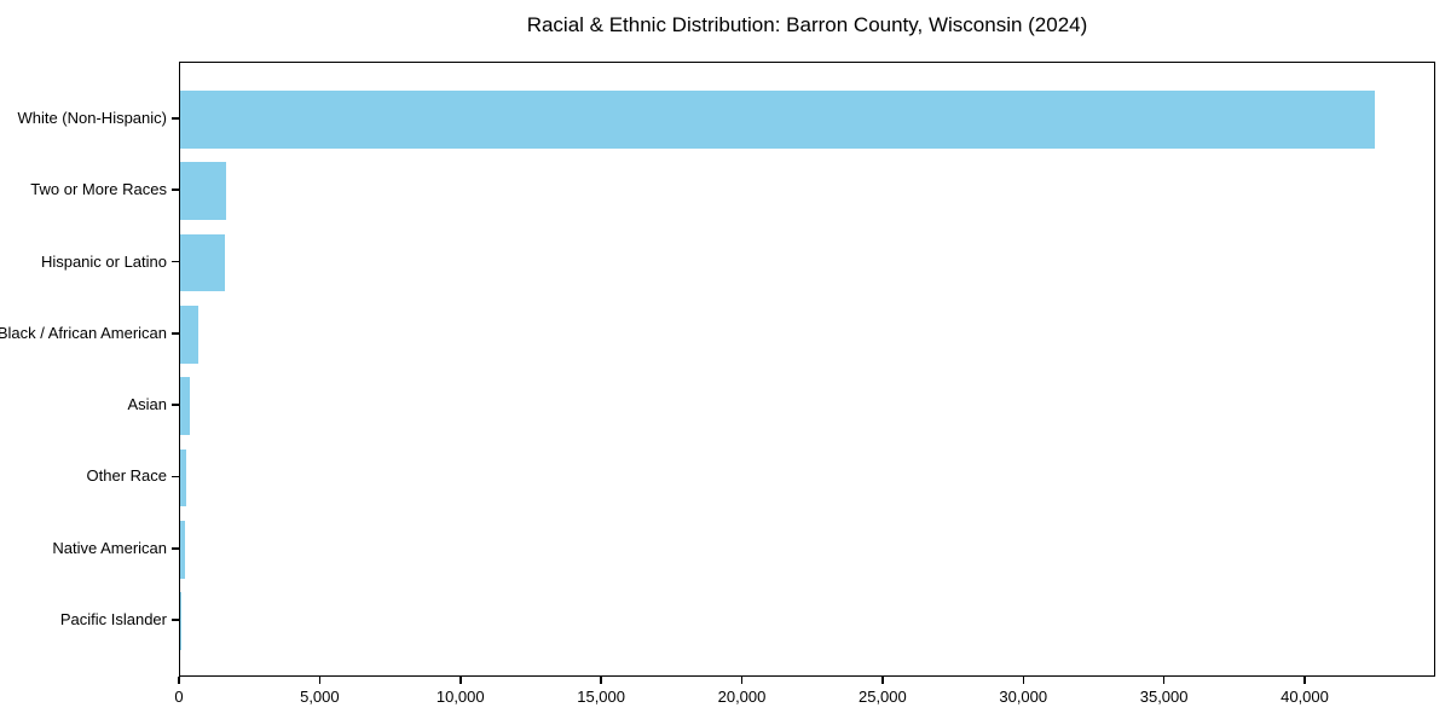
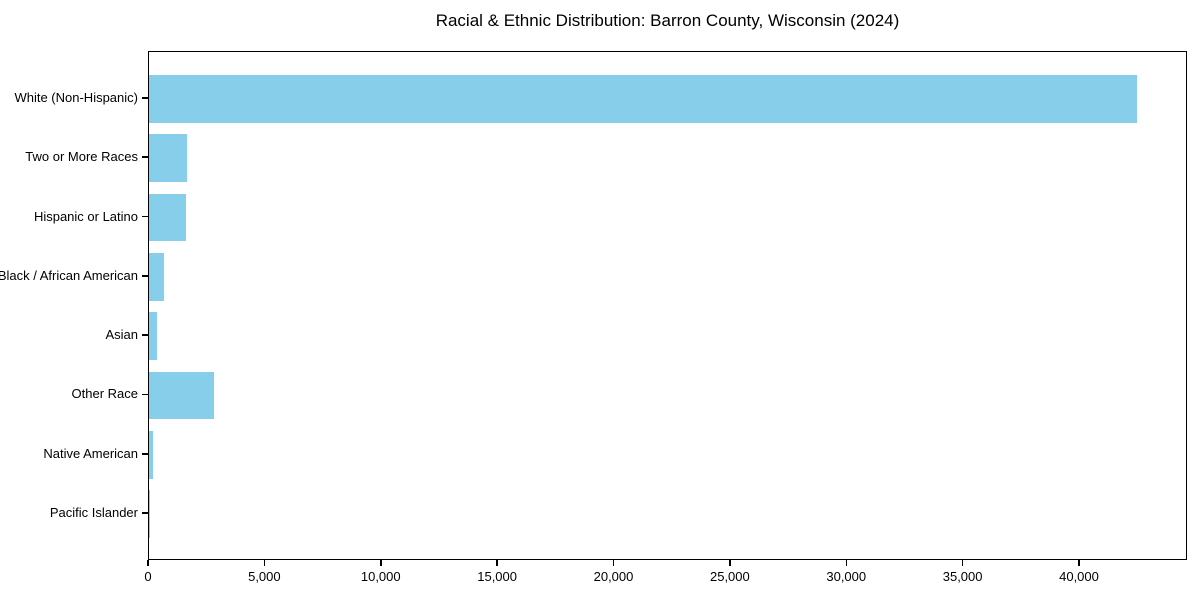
Other Race: 200 -> 2800
